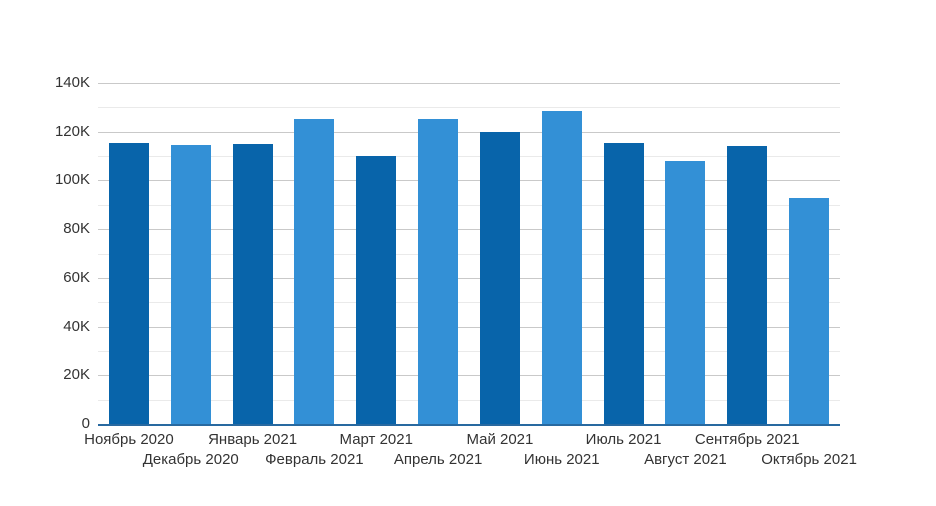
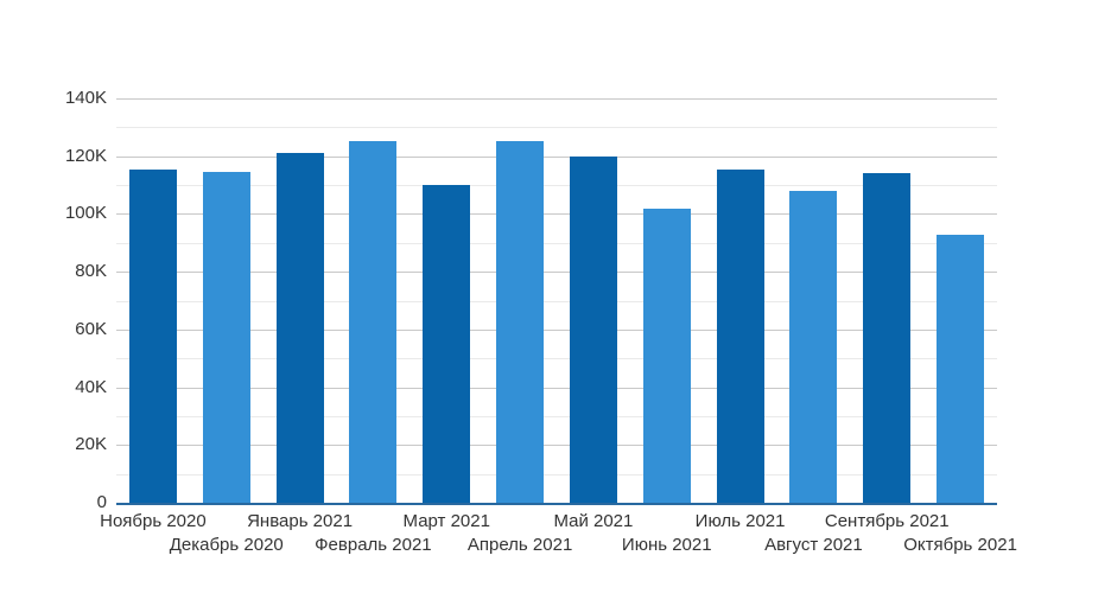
Январь 2021: 115K -> 121K
Июнь 2021: 128K -> 102K
